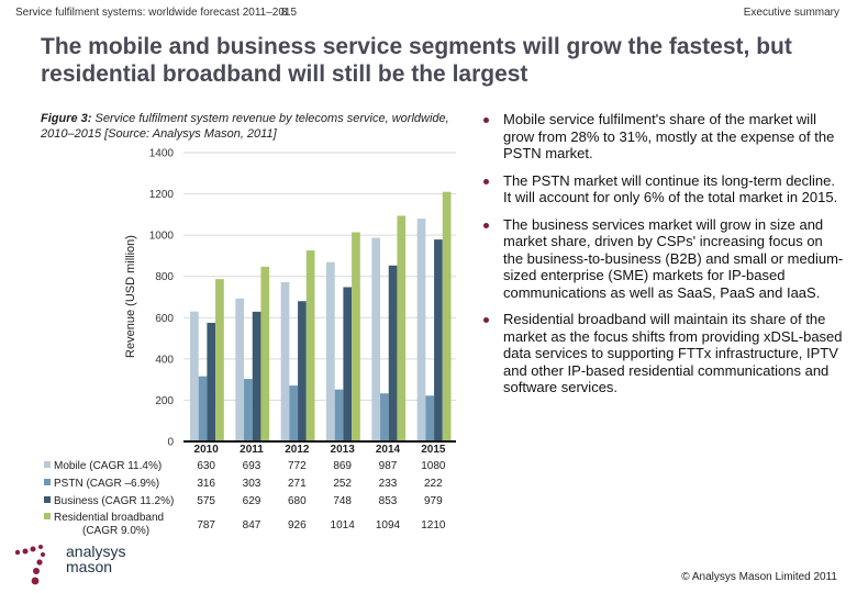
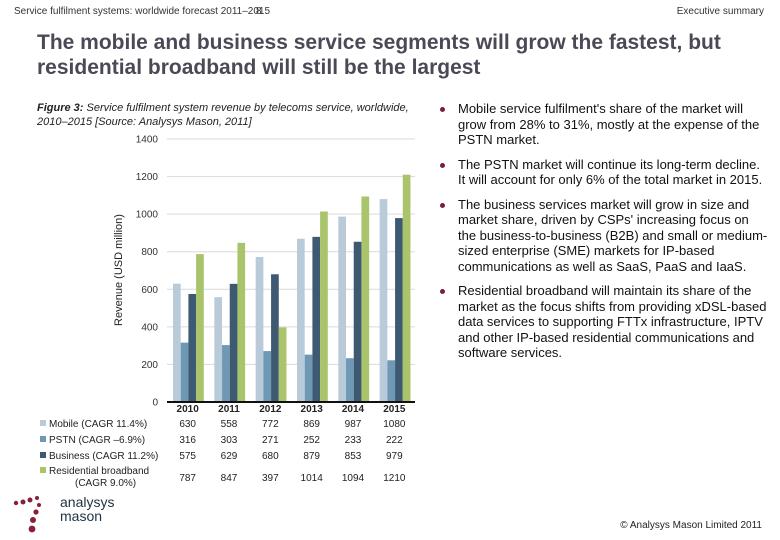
Mobile (CAGR 11.4%)/2011: 693 -> 558
Residential broadband (CAGR 9.0%)/2012: 926 -> 397
Business (CAGR 11.2%)/2013: 748 -> 879
